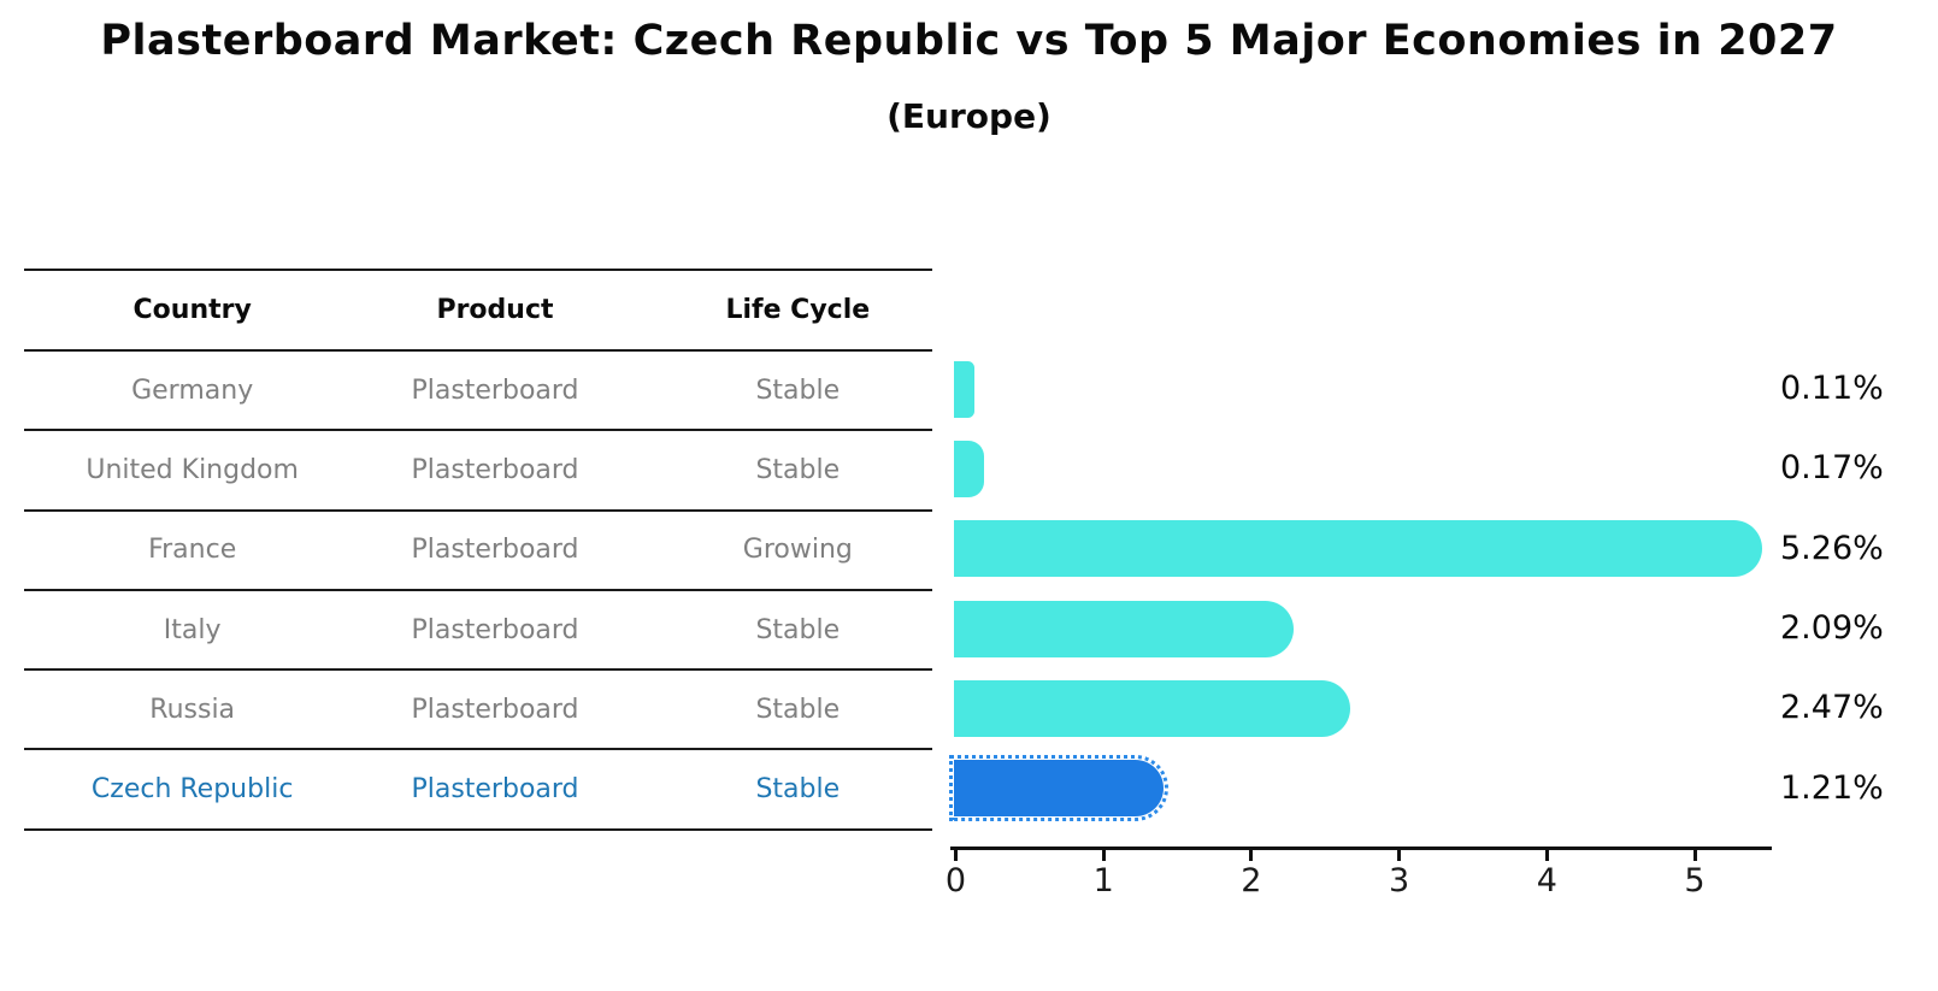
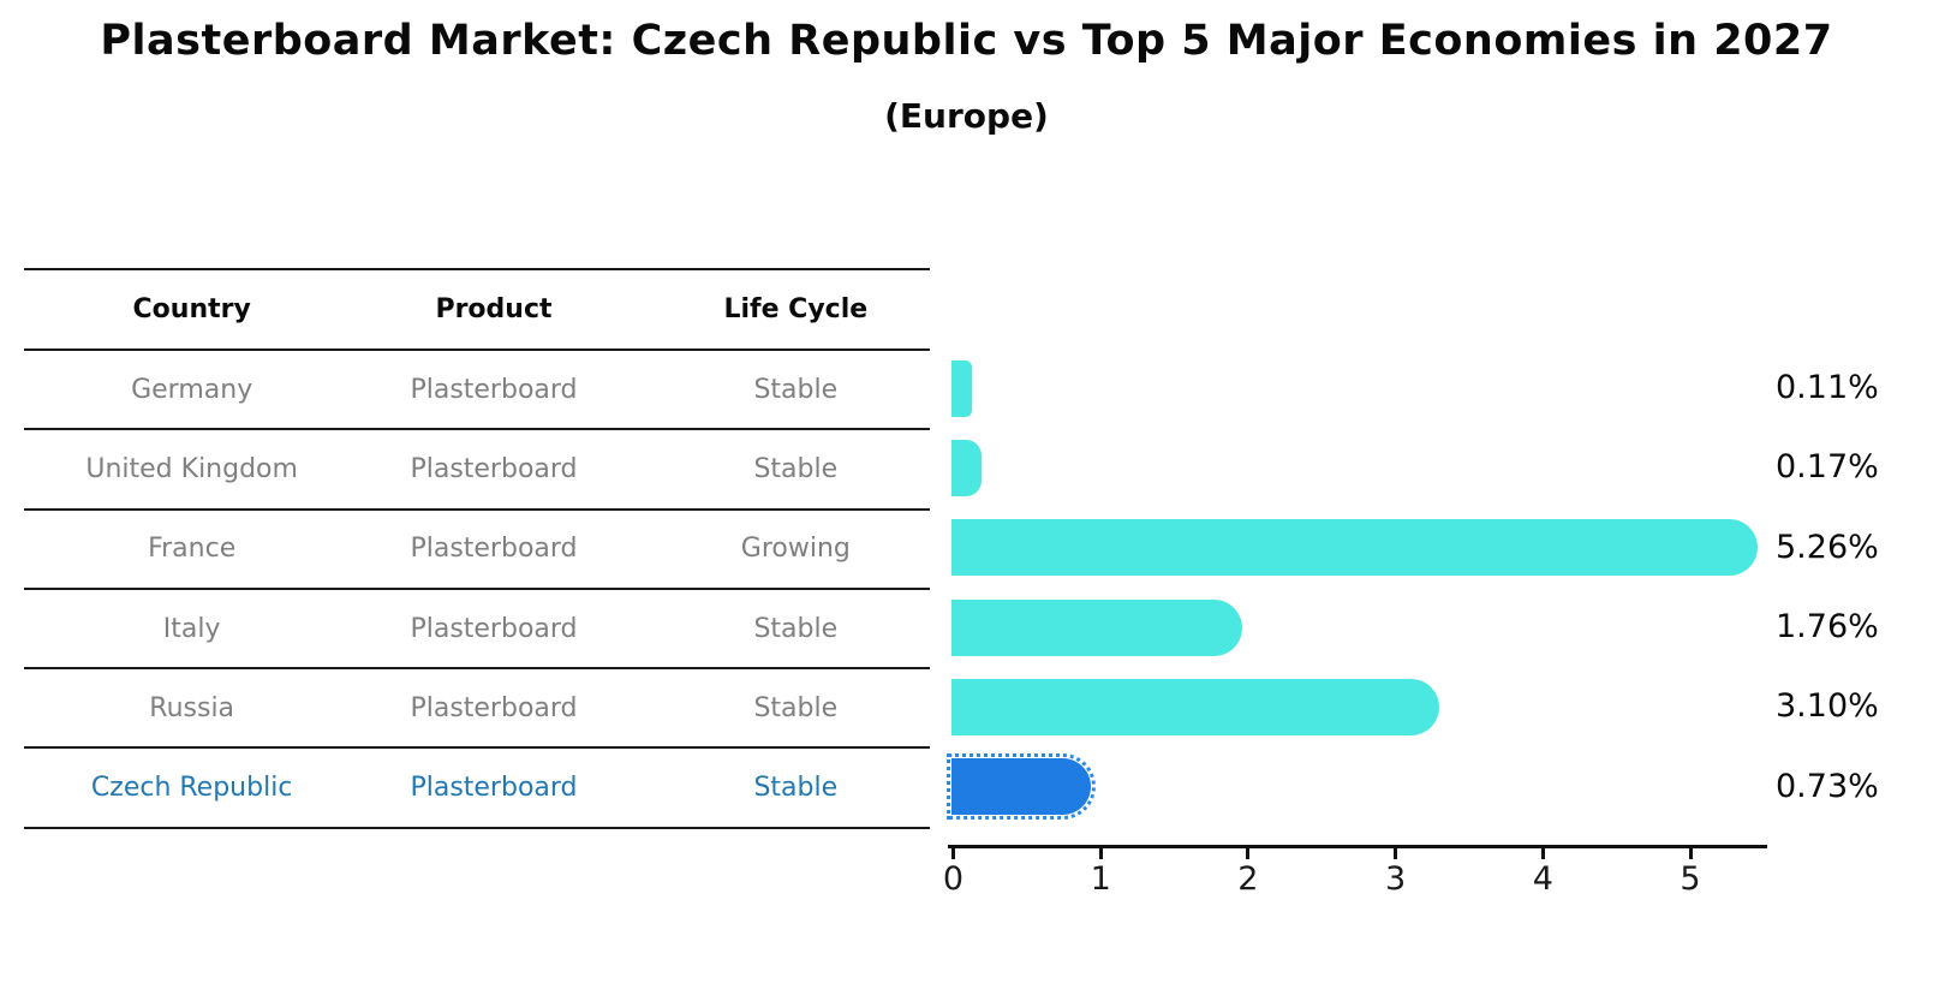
Italy: 2.09% -> 1.76%
Russia: 2.47% -> 3.10%
Czech Republic: 1.21% -> 0.73%
